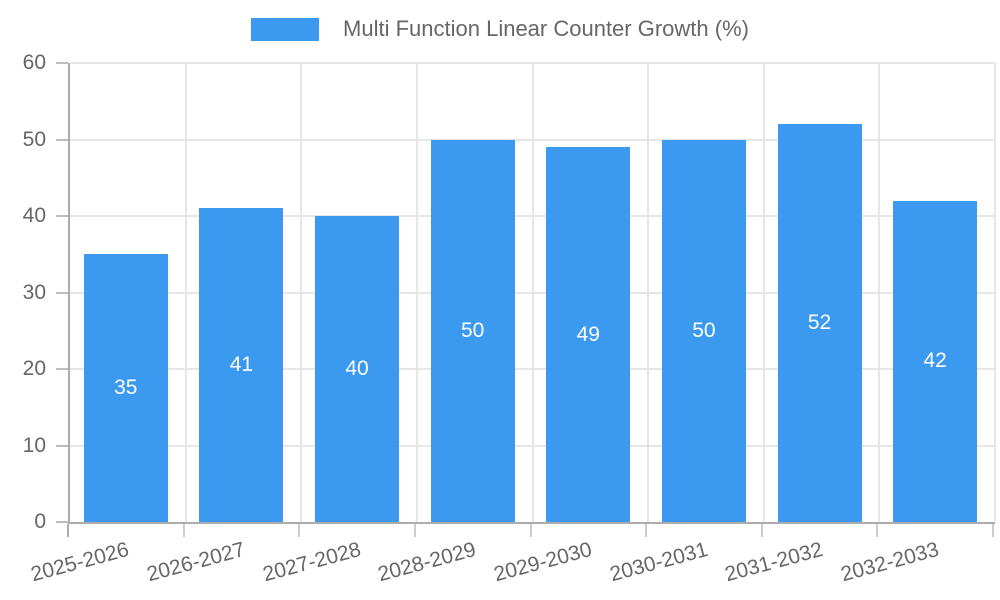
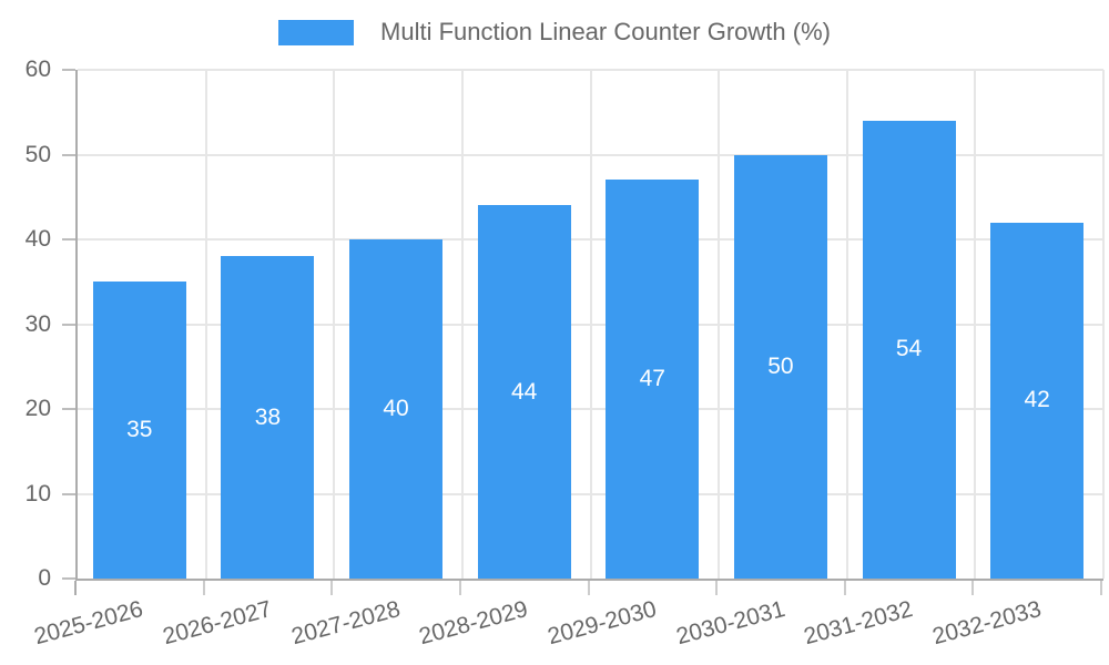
2026-2027: 41 -> 38
2028-2029: 50 -> 44
2029-2030: 49 -> 47
2031-2032: 52 -> 54
